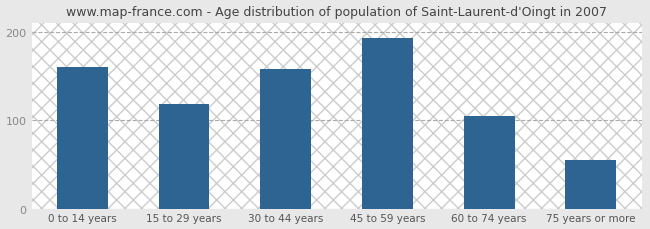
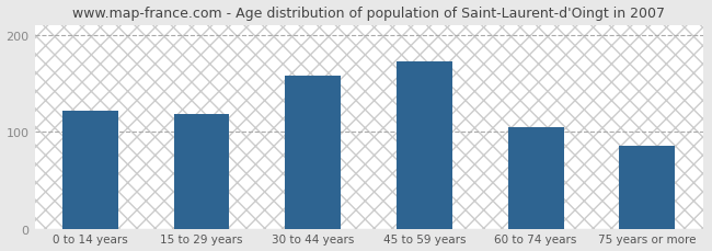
0 to 14 years: 160 -> 122
45 to 59 years: 193 -> 172
75 years or more: 55 -> 86
